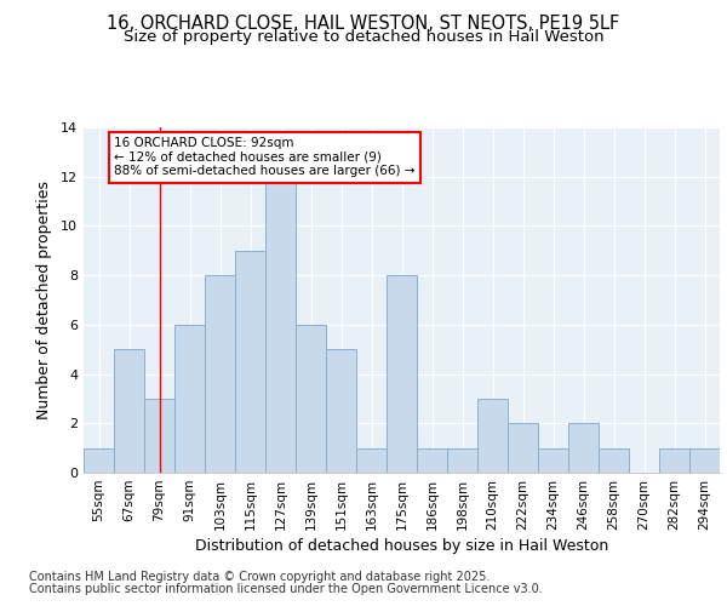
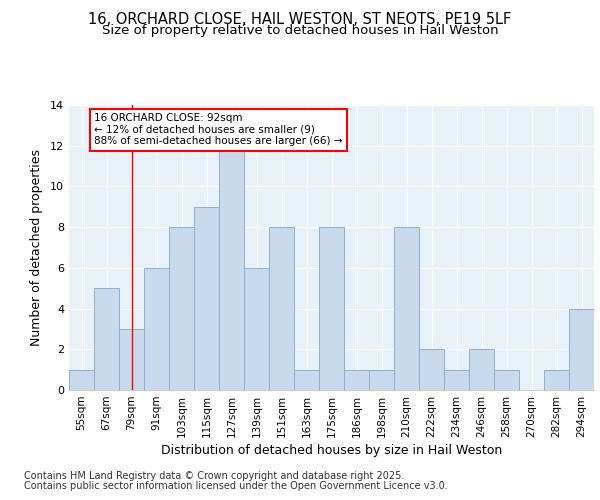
151sqm: 5 -> 8
210sqm: 3 -> 8
294sqm: 1 -> 4
